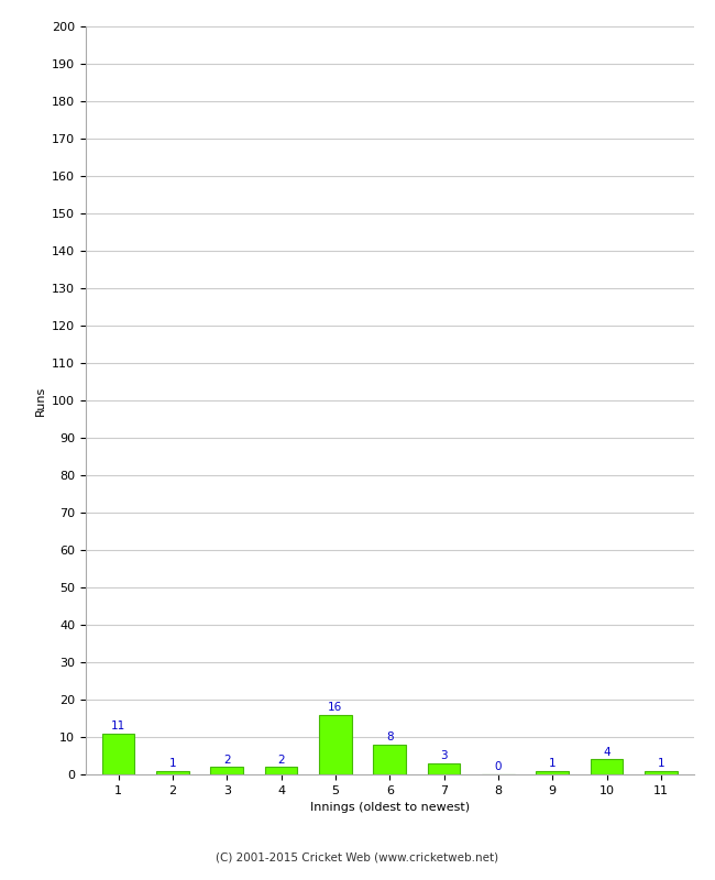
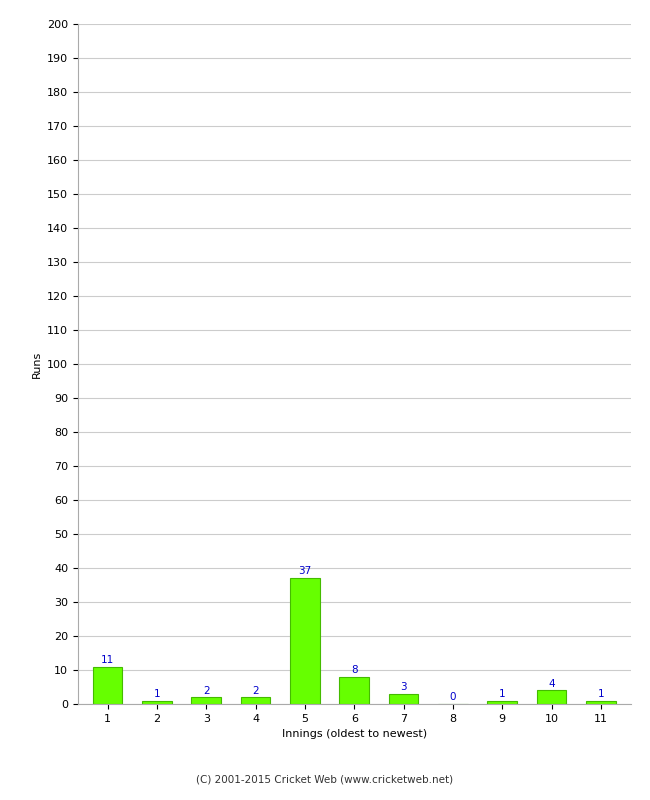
5: 16 -> 37
